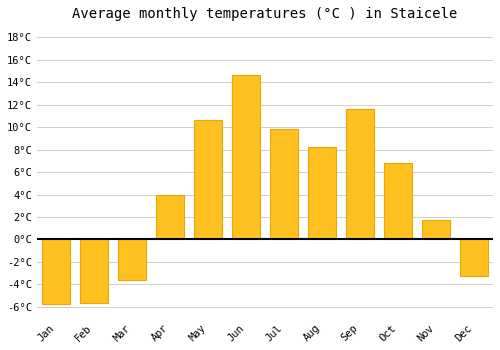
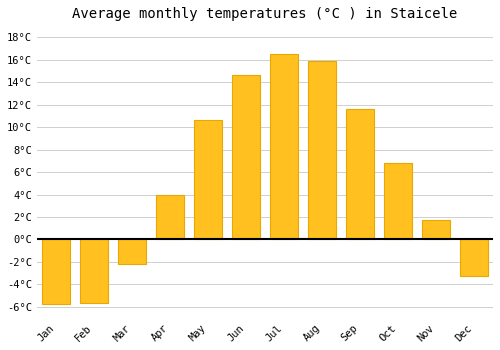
Mar: -3.6°C -> -2.2°C
Jul: 9.8°C -> 16.5°C
Aug: 8.2°C -> 15.9°C
